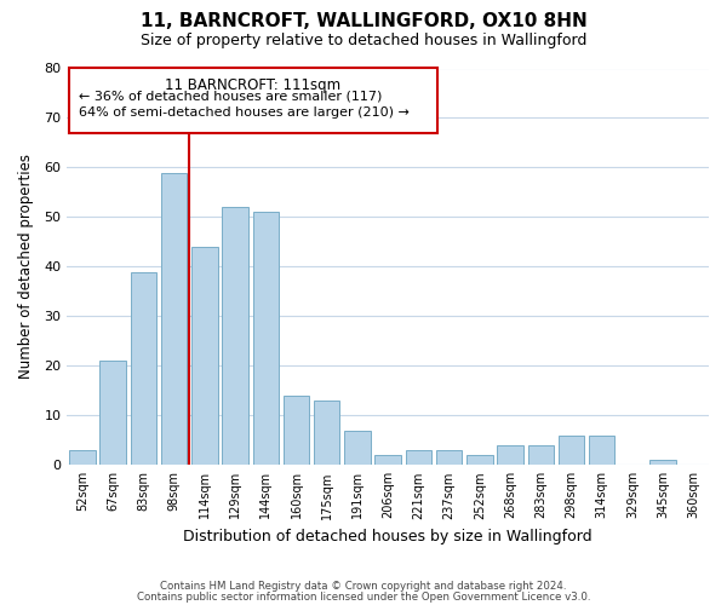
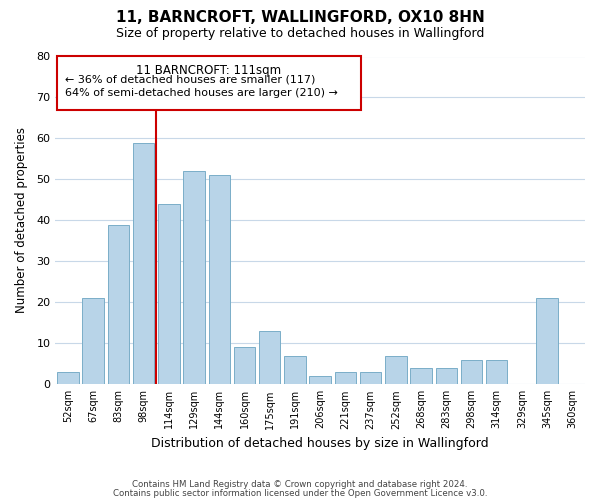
160sqm: 14 -> 9
252sqm: 2 -> 7
345sqm: 1 -> 21
